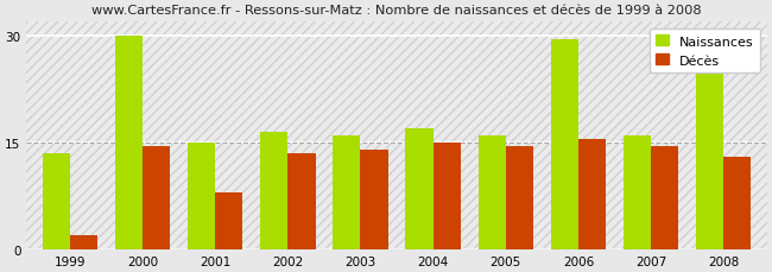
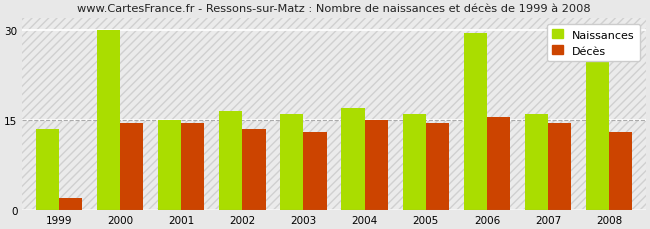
Décès/2001: 8.0 -> 14.5
Décès/2003: 14.0 -> 13.0
